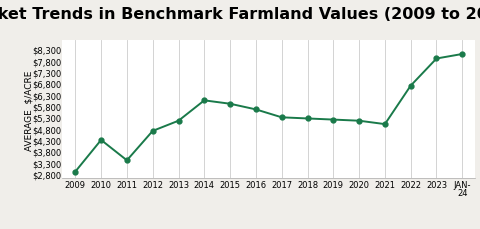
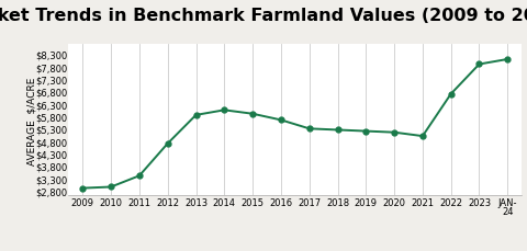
2010: $4,300 -> $2,950
2013: $5,150 -> $5,850
